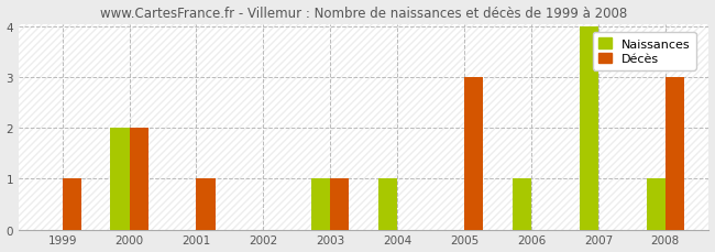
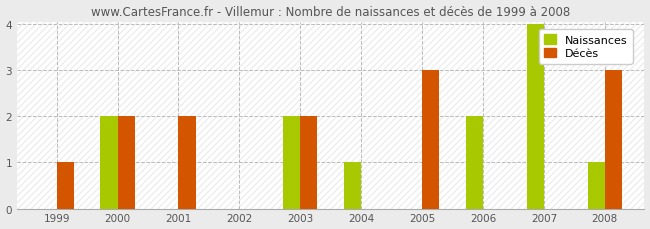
Décès/2001: 1 -> 2
Naissances/2003: 1 -> 2
Décès/2003: 1 -> 2
Naissances/2006: 1 -> 2
